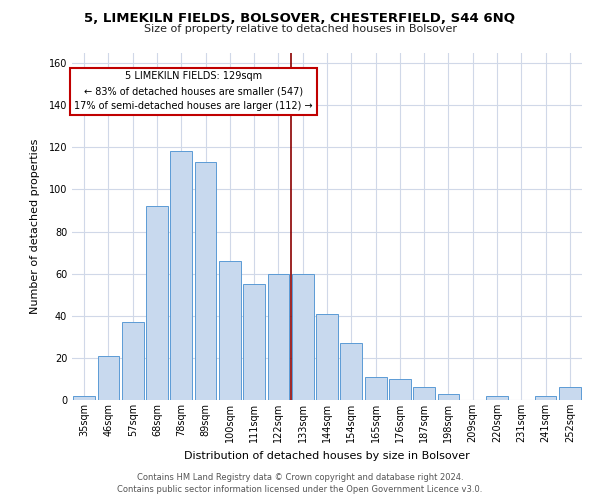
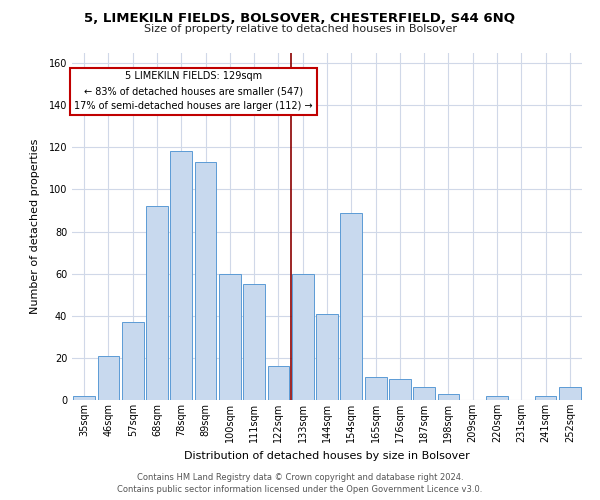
100sqm: 66 -> 60
122sqm: 60 -> 16
154sqm: 27 -> 89
